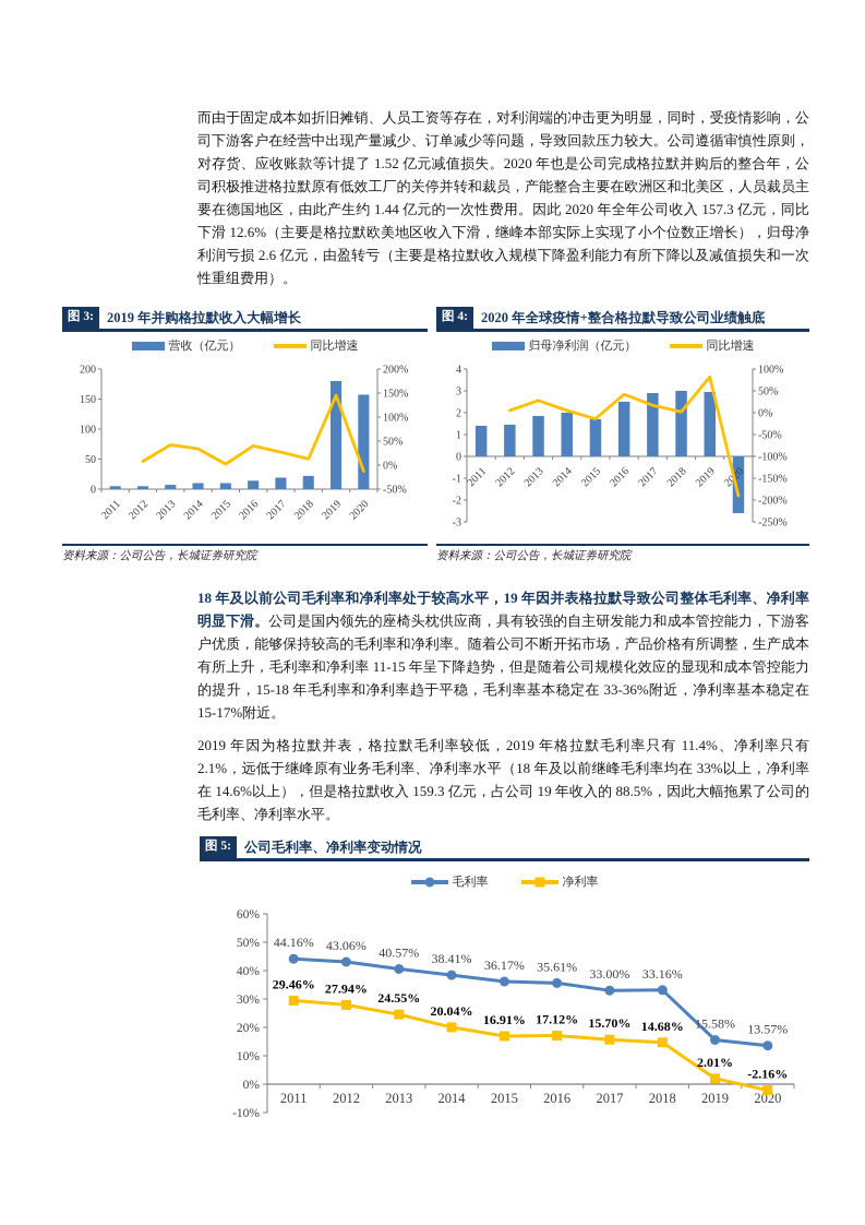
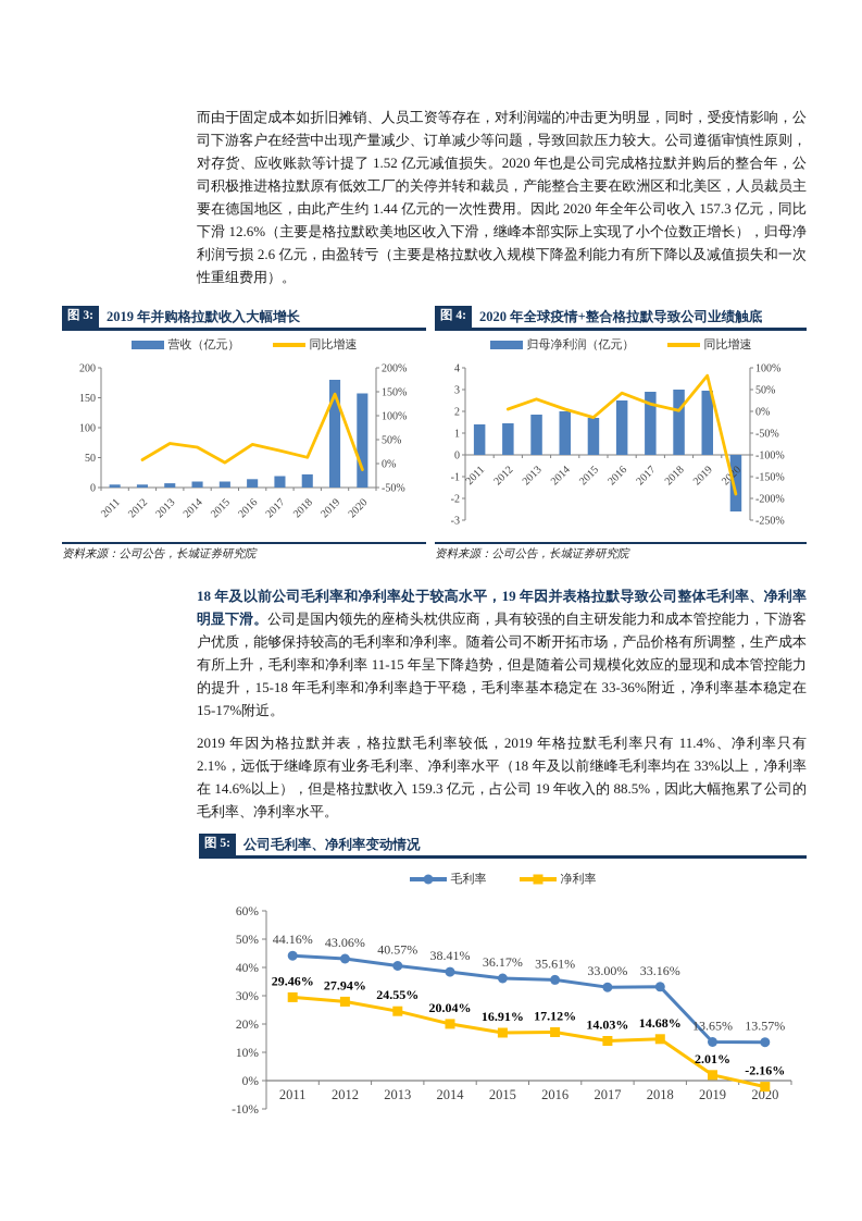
公司毛利率、净利率变动情况/净利率/2017: 15.70% -> 14.03%
公司毛利率、净利率变动情况/毛利率/2019: 15.58% -> 13.65%
